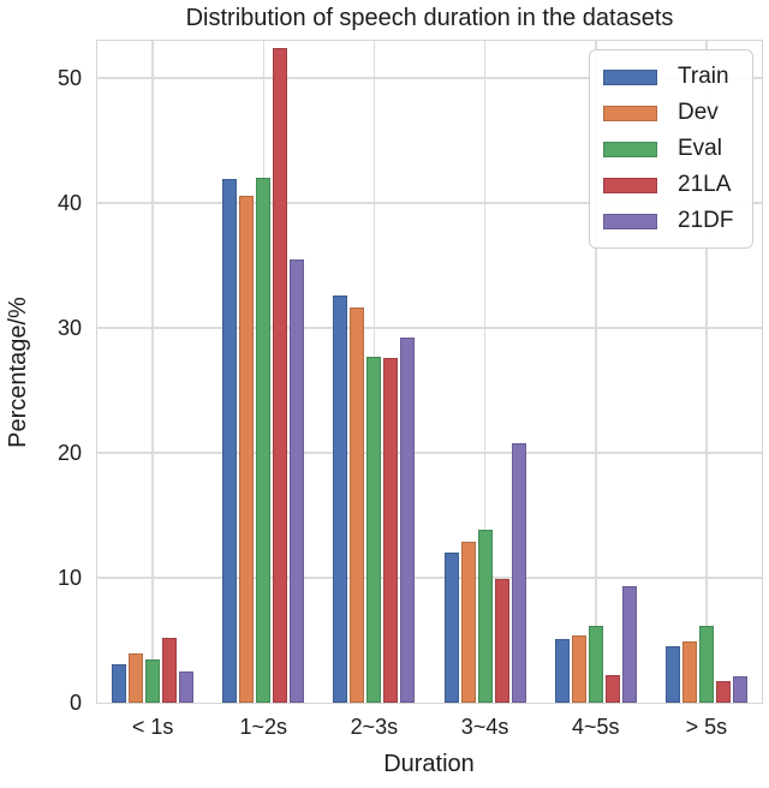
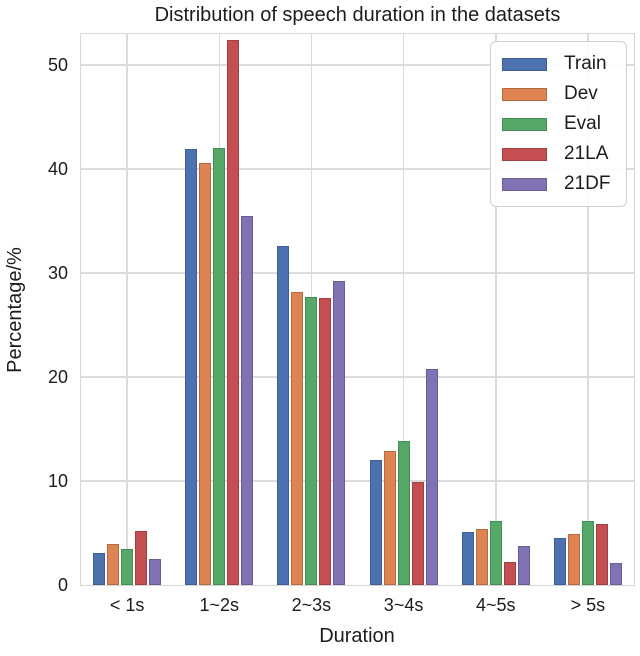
Dev/2~3s: 31.6 -> 28.2
21DF/4~5s: 9.3 -> 3.8
21LA/> 5s: 1.7 -> 5.9
